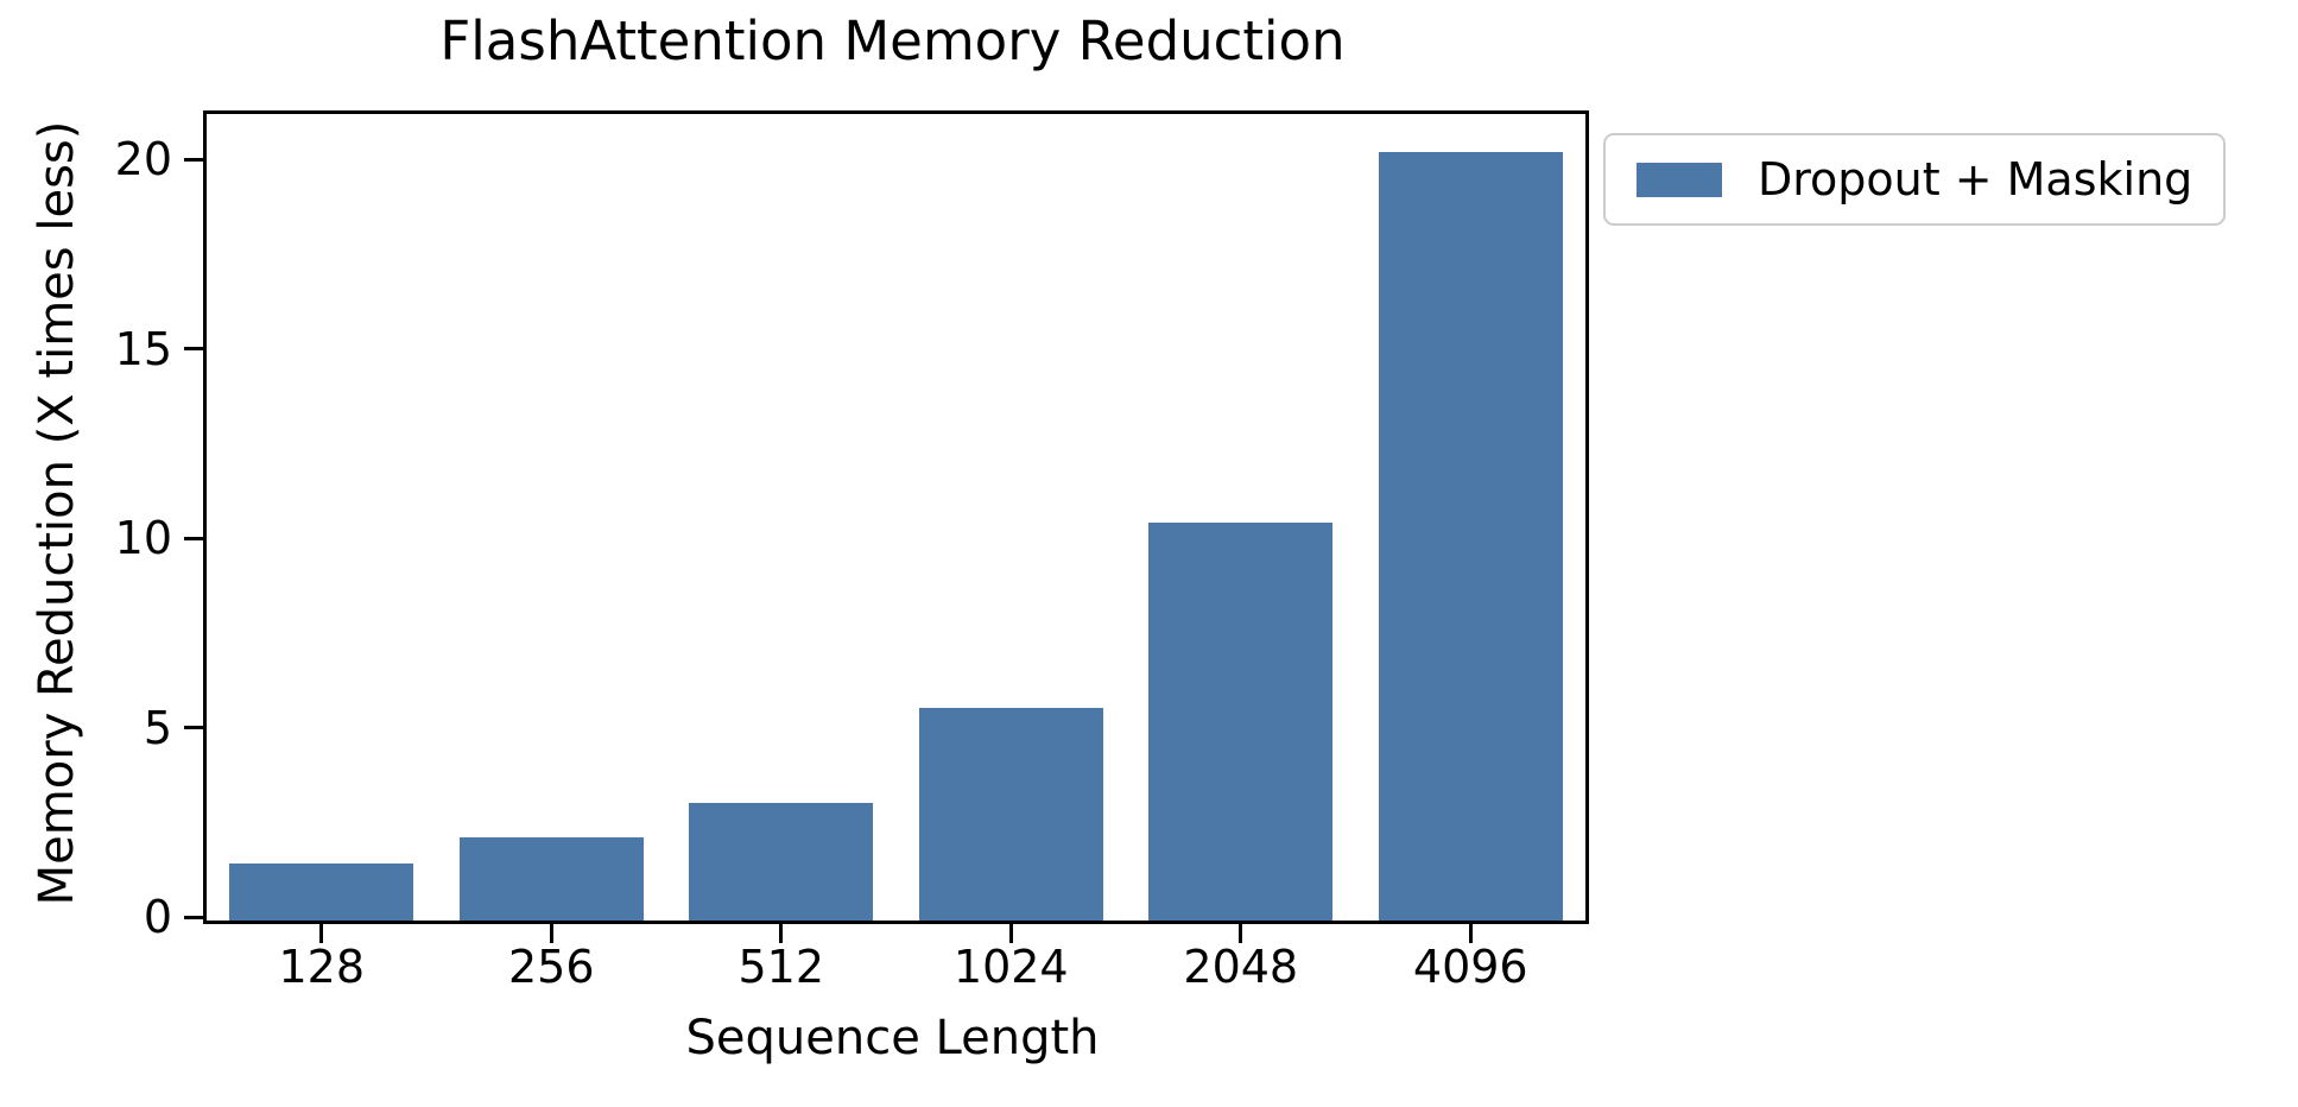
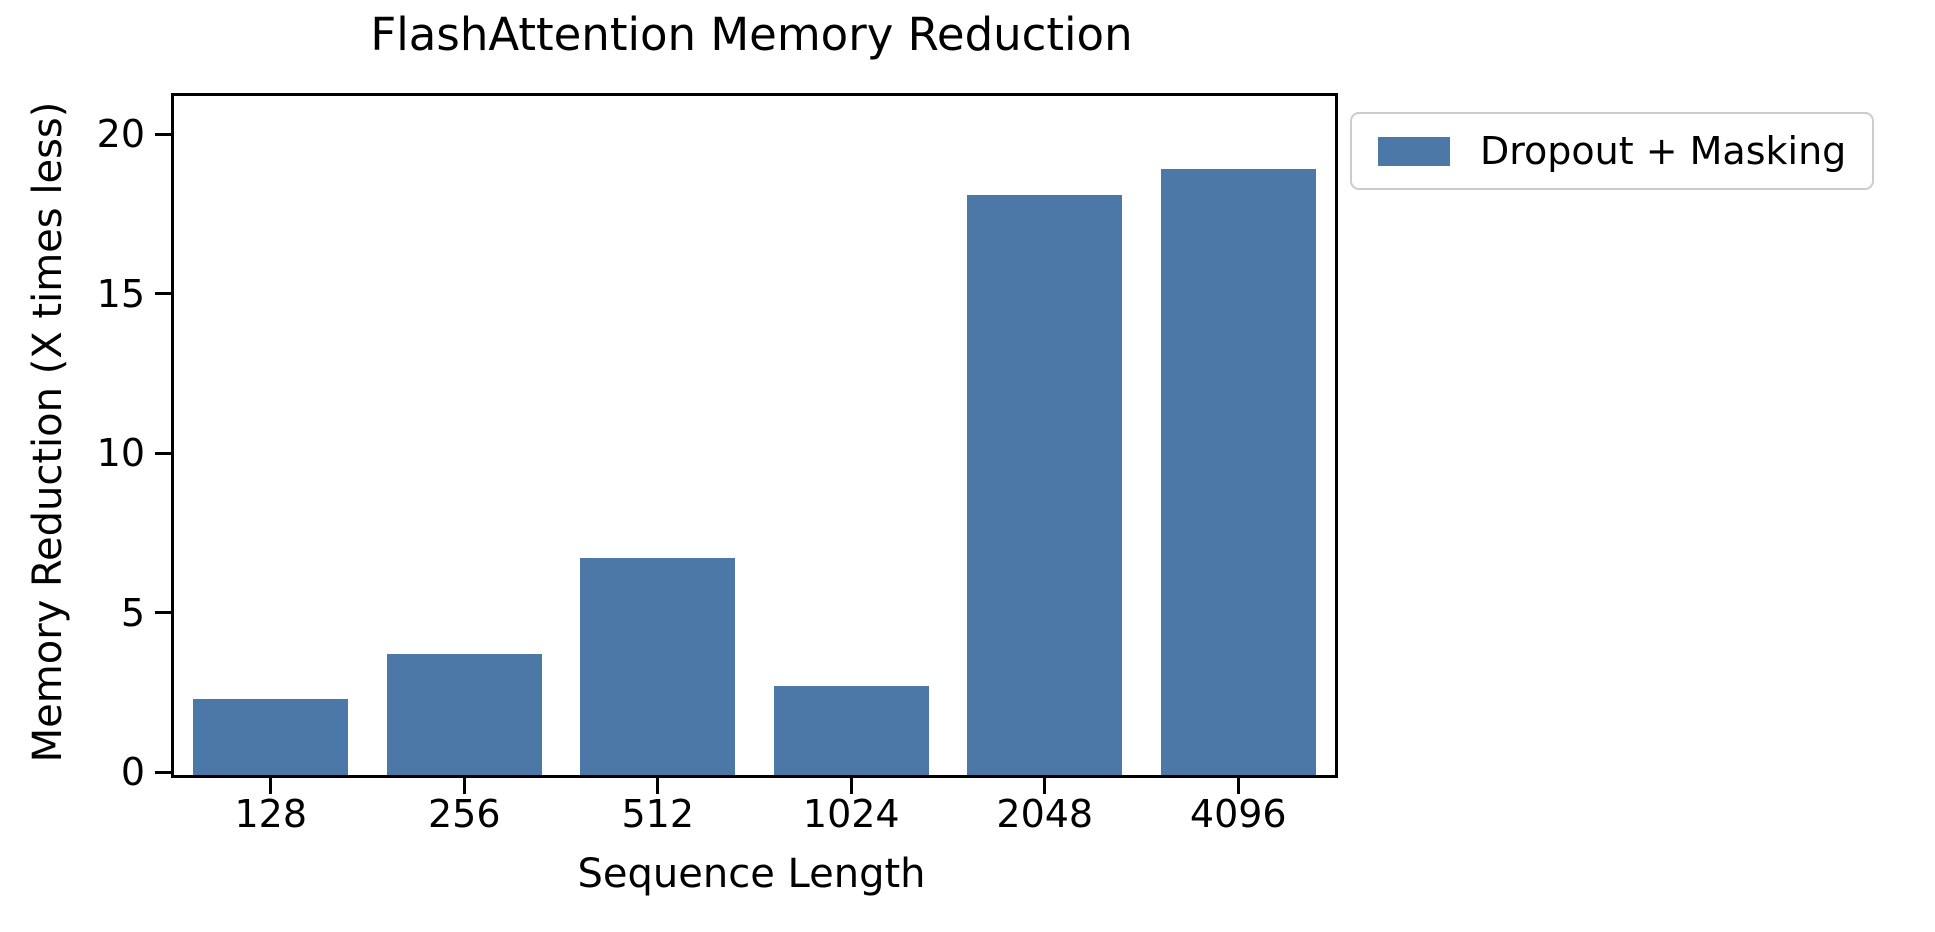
128: 1.5 -> 2.4
256: 2.2 -> 3.8
512: 3.1 -> 6.8
1024: 5.6 -> 2.8
2048: 10.5 -> 18.2
4096: 20.3 -> 19.0
